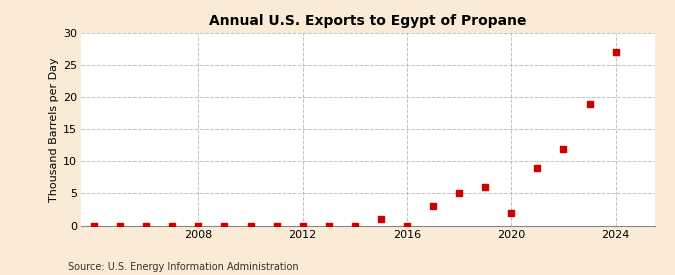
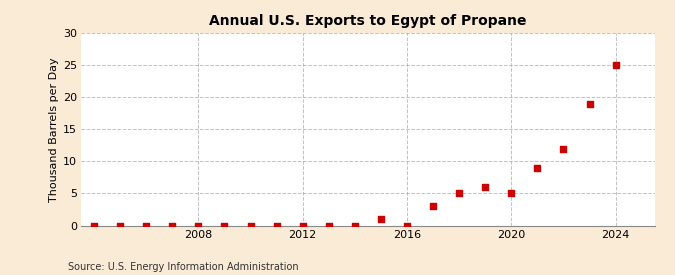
2020: 2 -> 5
2024: 27 -> 25
